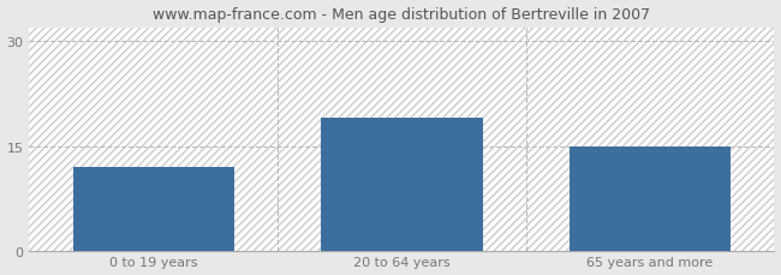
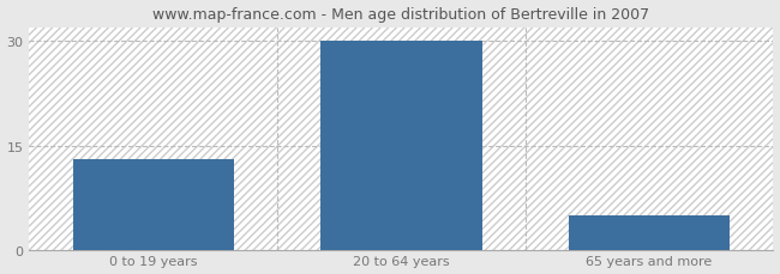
0 to 19 years: 12 -> 13
20 to 64 years: 19 -> 30
65 years and more: 15 -> 5
